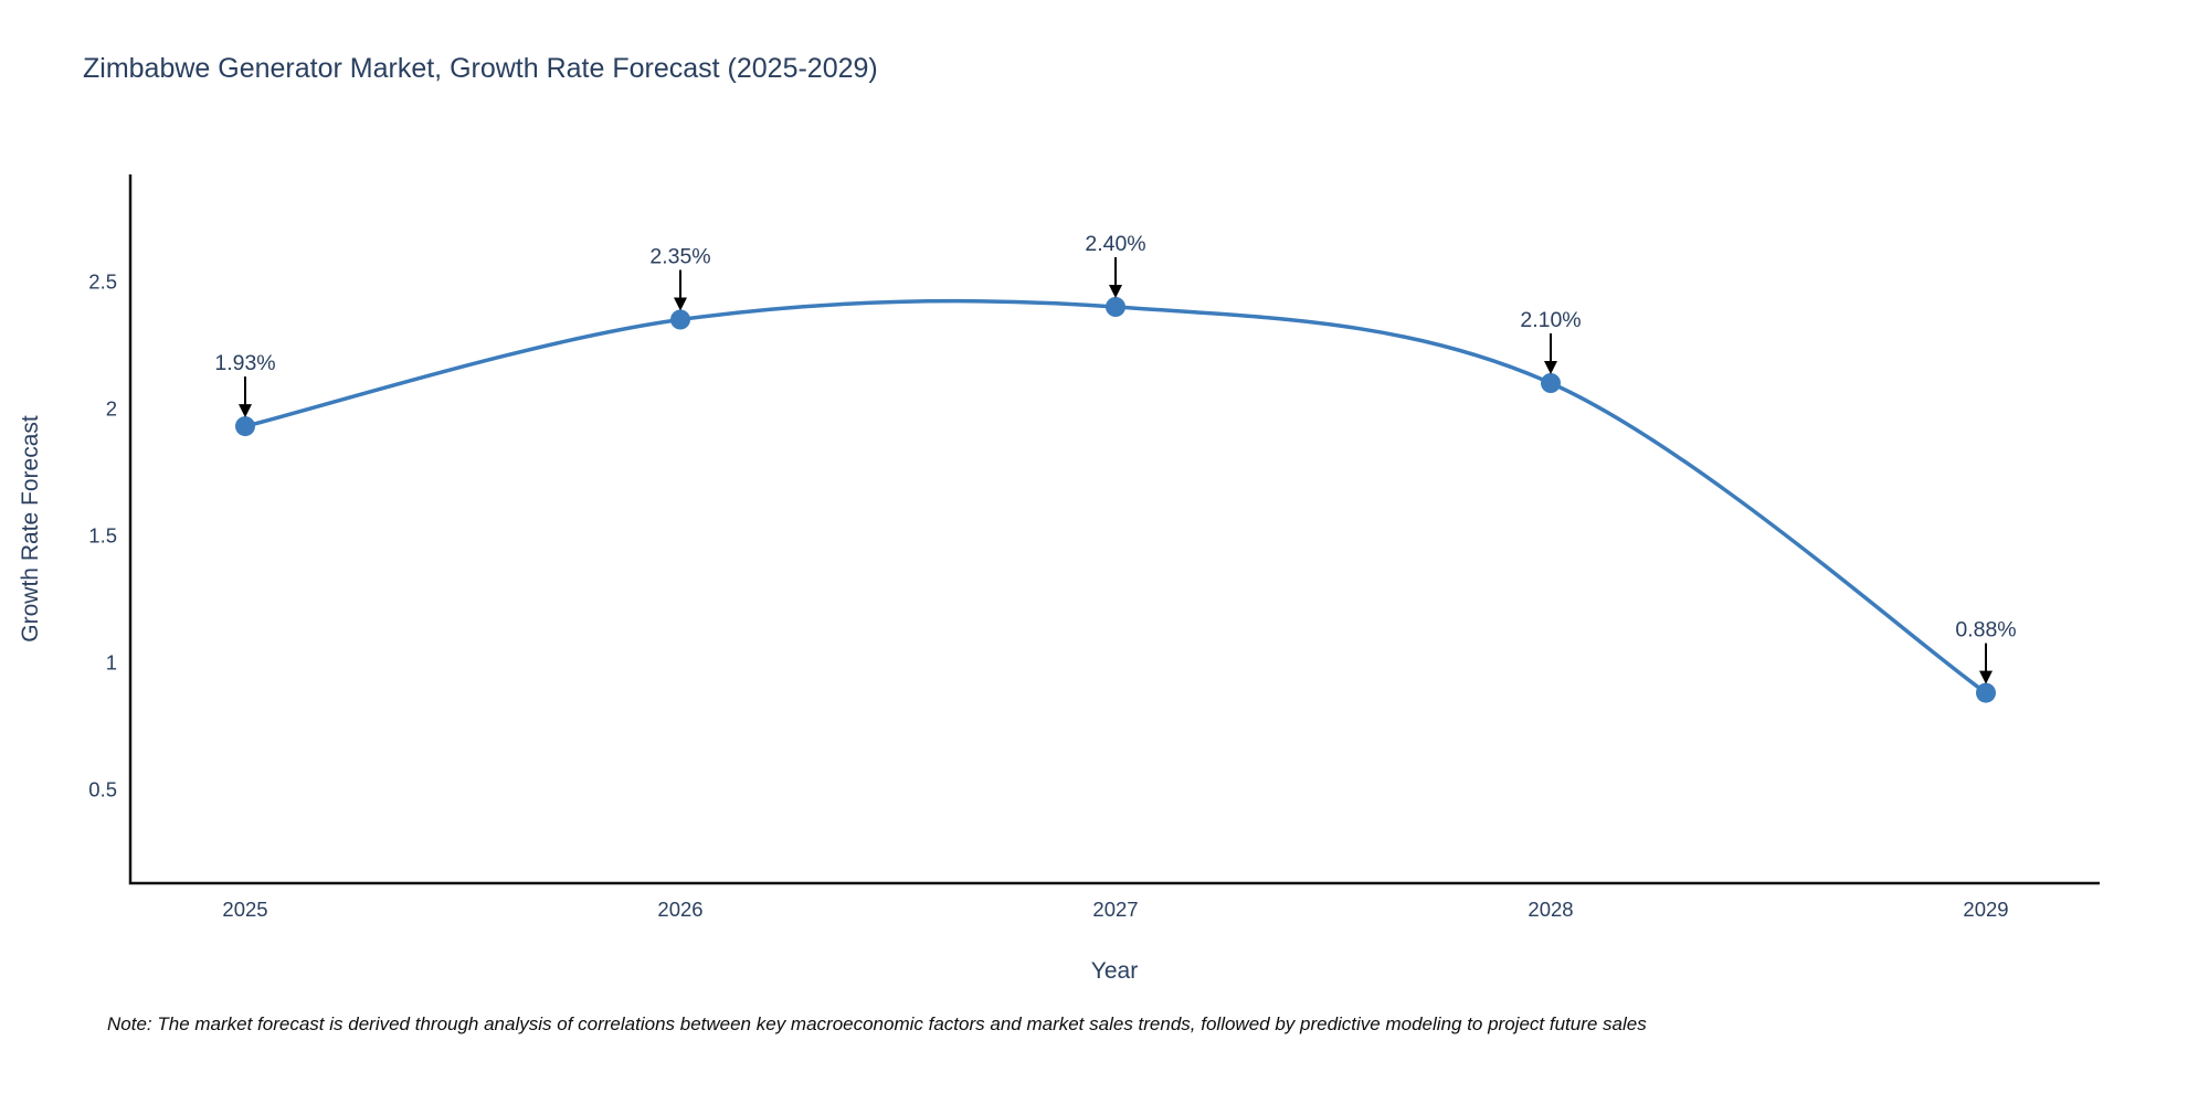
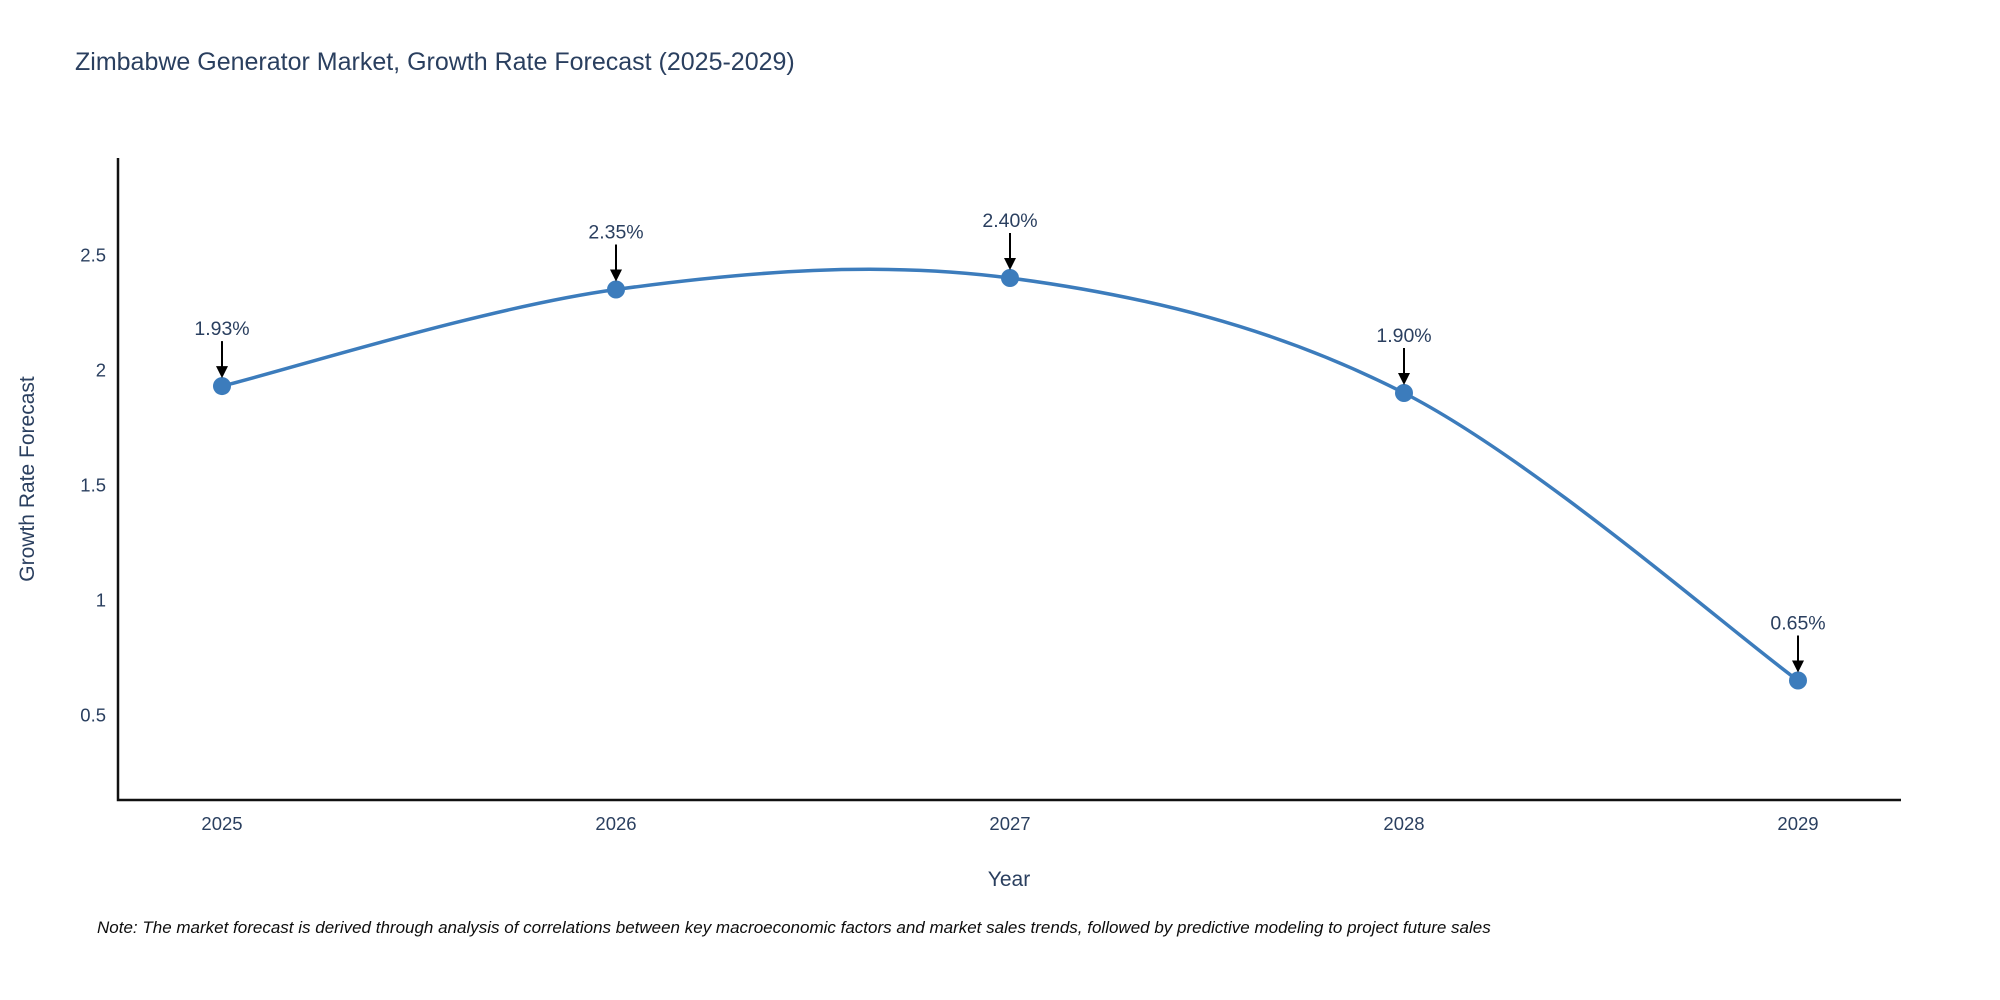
2028: 2.10% -> 1.90%
2029: 0.88% -> 0.65%
